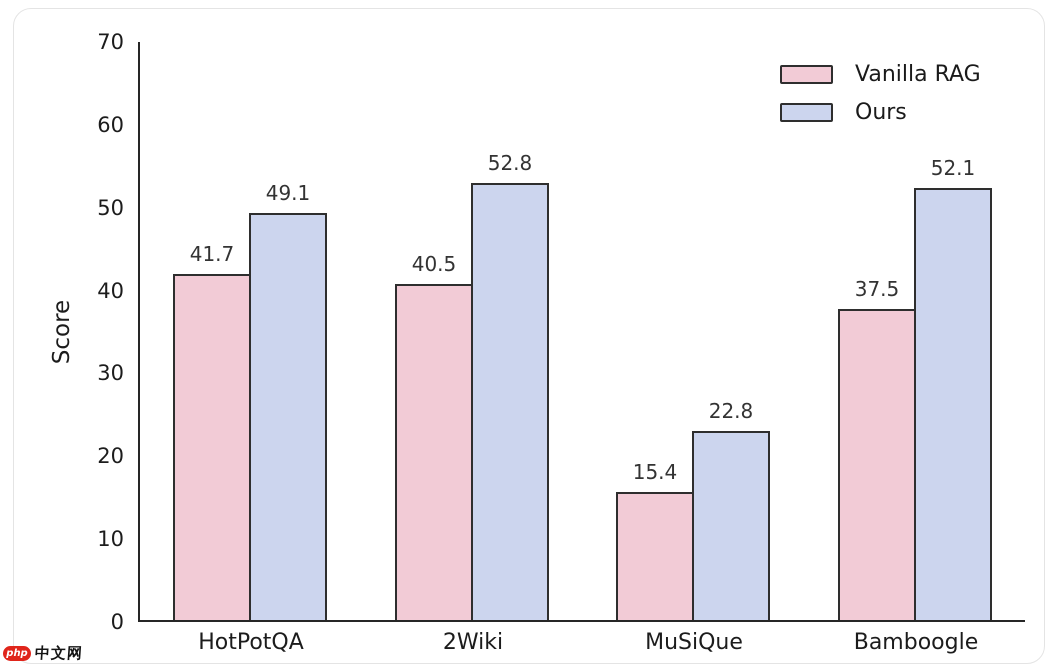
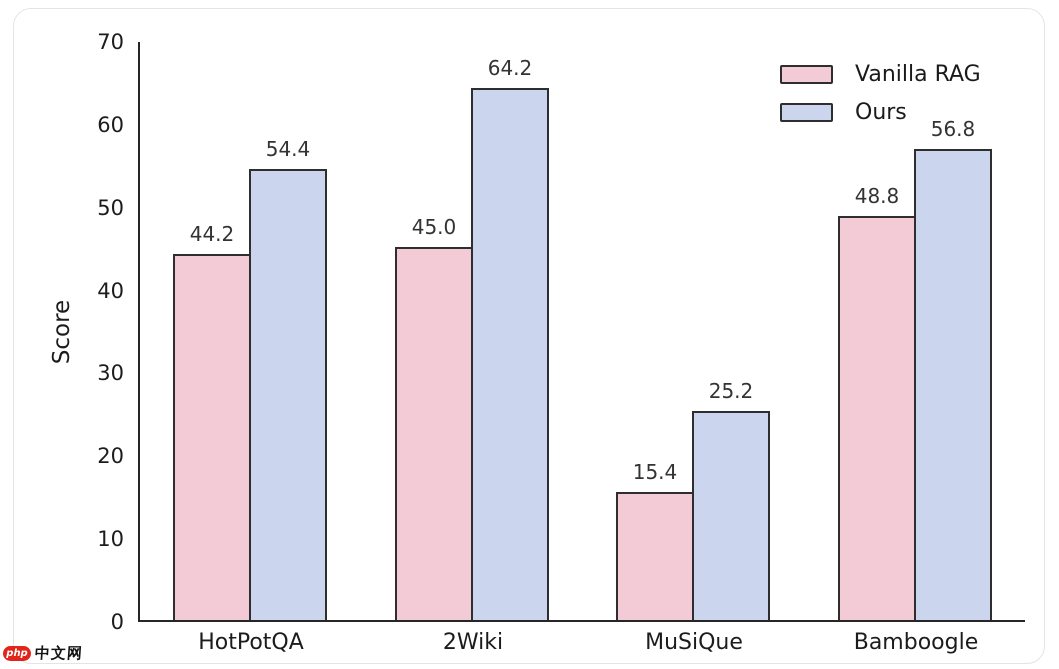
Vanilla RAG/HotPotQA: 41.7 -> 44.2
Ours/HotPotQA: 49.1 -> 54.4
Vanilla RAG/2Wiki: 40.5 -> 45.0
Ours/2Wiki: 52.8 -> 64.2
Ours/MuSiQue: 22.8 -> 25.2
Vanilla RAG/Bamboogle: 37.5 -> 48.8
Ours/Bamboogle: 52.1 -> 56.8
